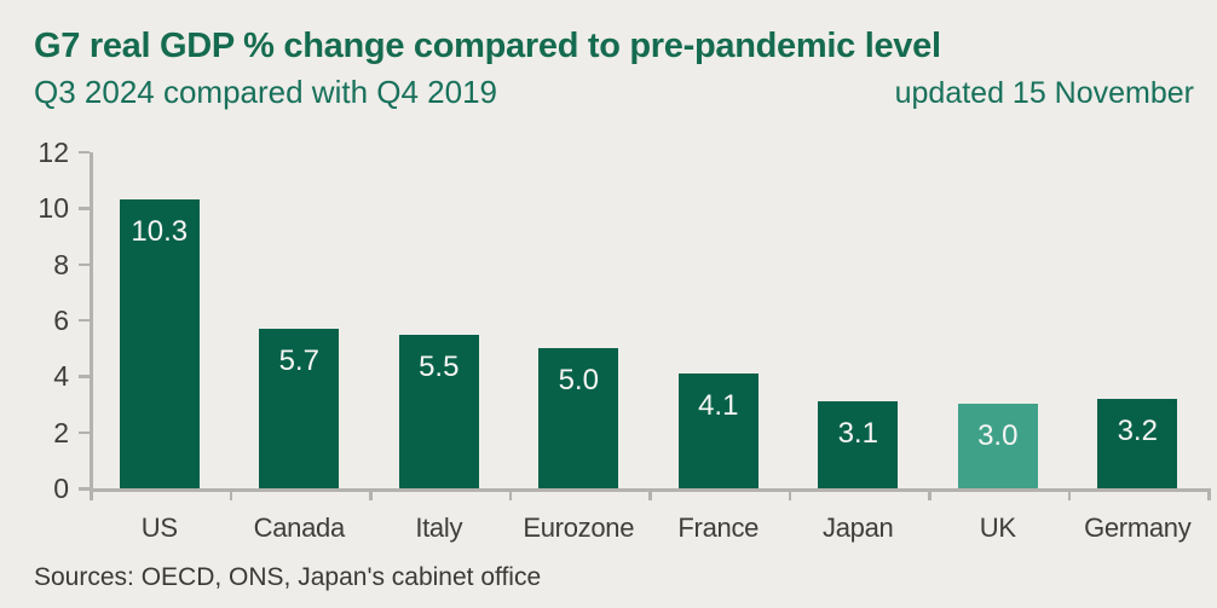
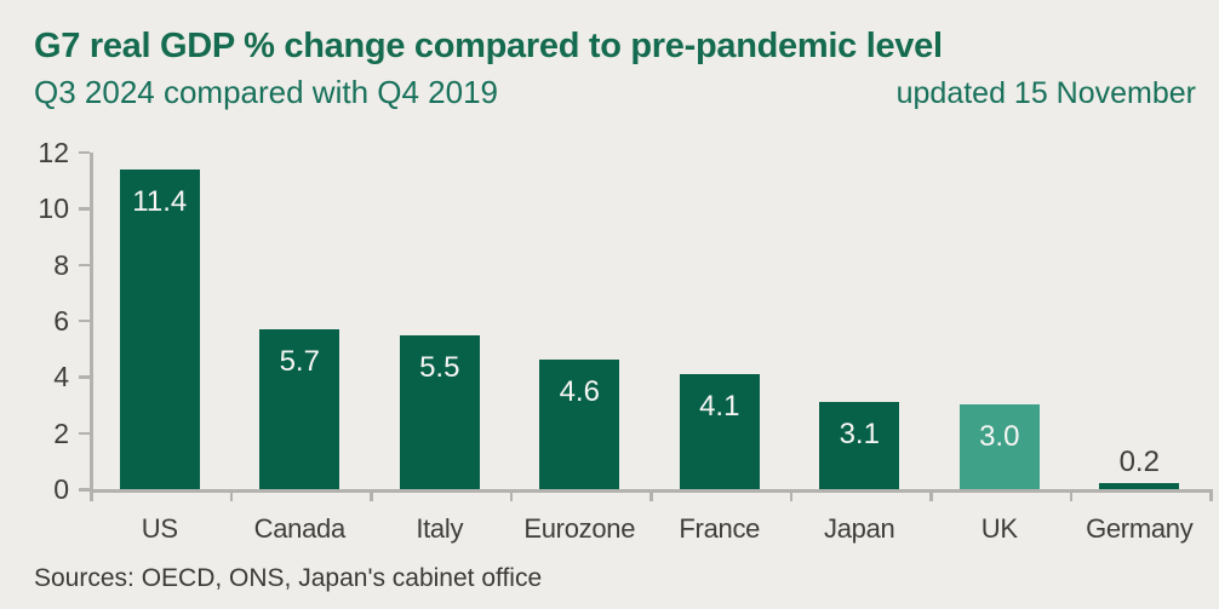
US: 10.3 -> 11.4
Eurozone: 5.0 -> 4.6
Germany: 3.2 -> 0.2
